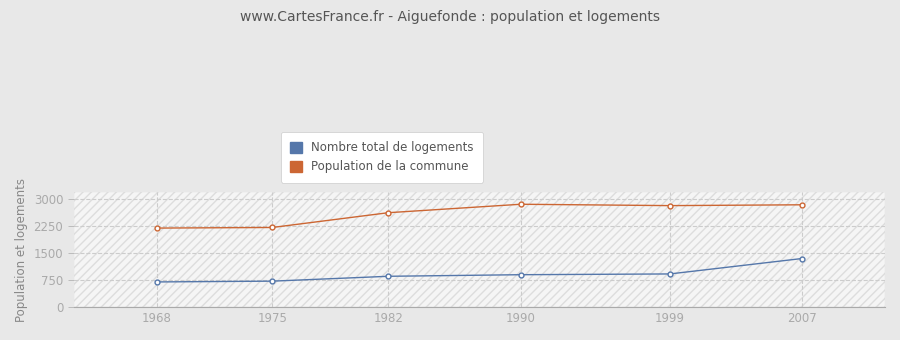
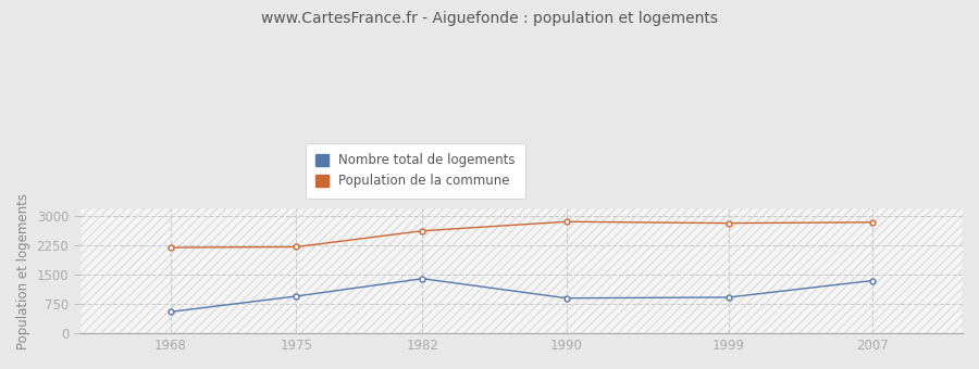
Nombre total de logements/1968: 700 -> 550
Nombre total de logements/1975: 720 -> 950
Nombre total de logements/1982: 860 -> 1400
